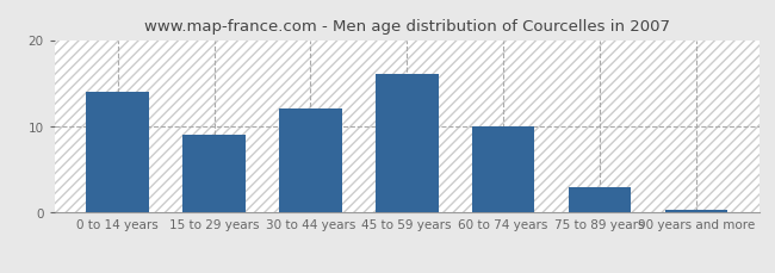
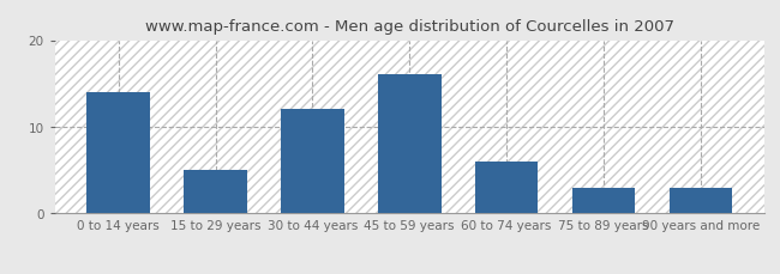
15 to 29 years: 9.0 -> 5.0
60 to 74 years: 10.0 -> 6.0
90 years and more: 0.3 -> 3.0
